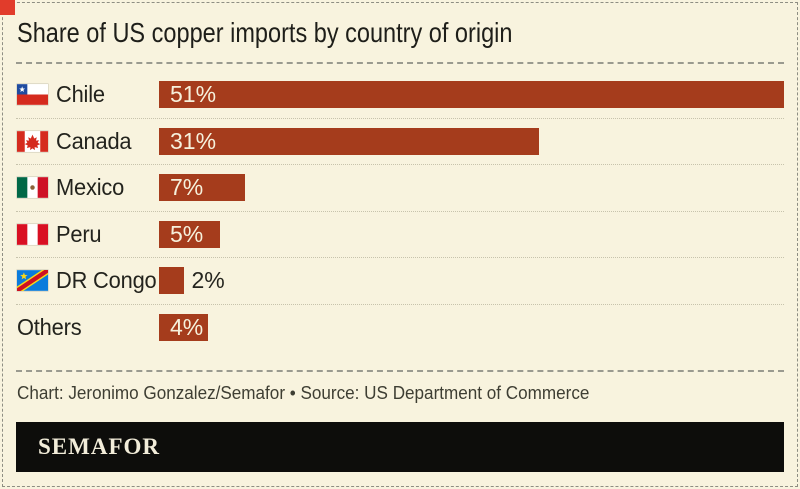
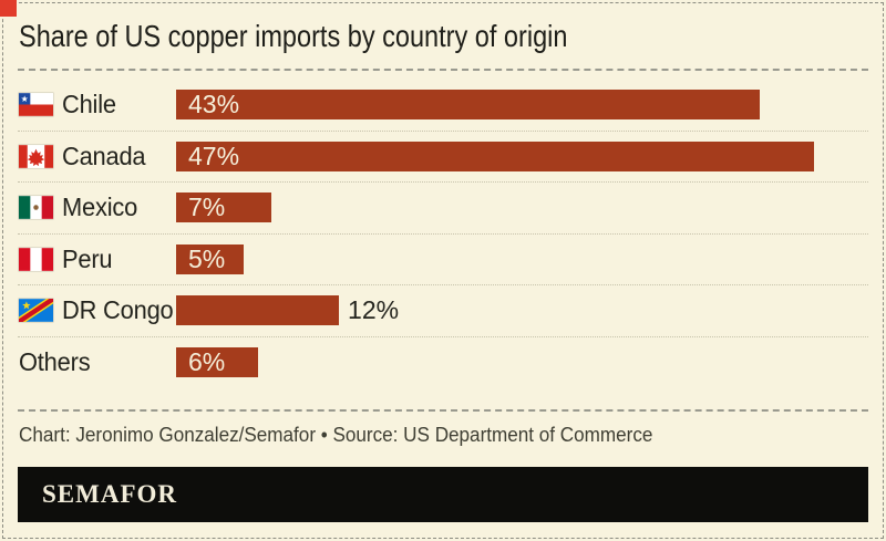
Chile: 51% -> 43%
Canada: 31% -> 47%
DR Congo: 2% -> 12%
Others: 4% -> 6%
